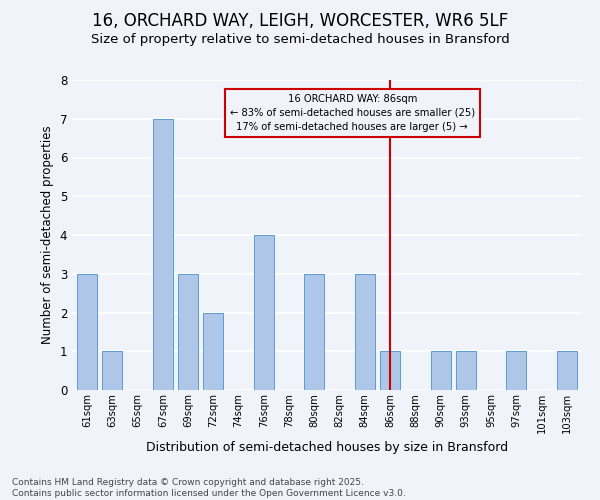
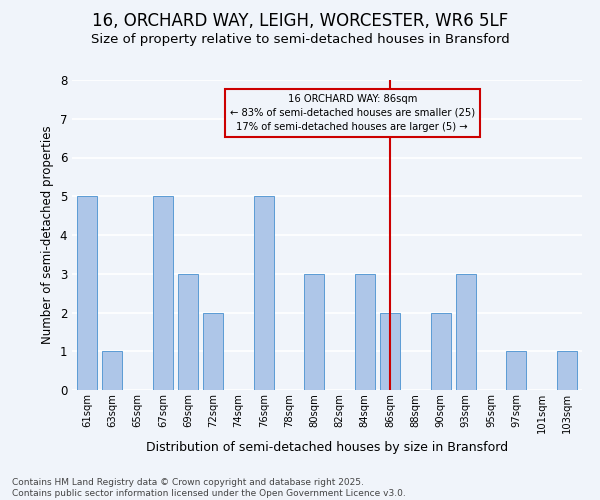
61sqm: 3 -> 5
67sqm: 7 -> 5
76sqm: 4 -> 5
86sqm: 1 -> 2
90sqm: 1 -> 2
93sqm: 1 -> 3
